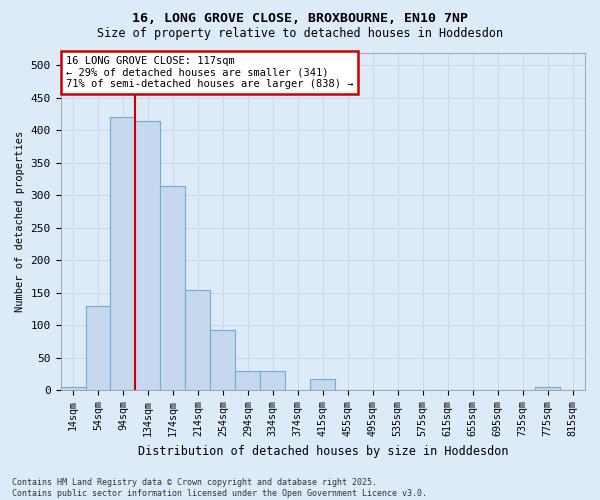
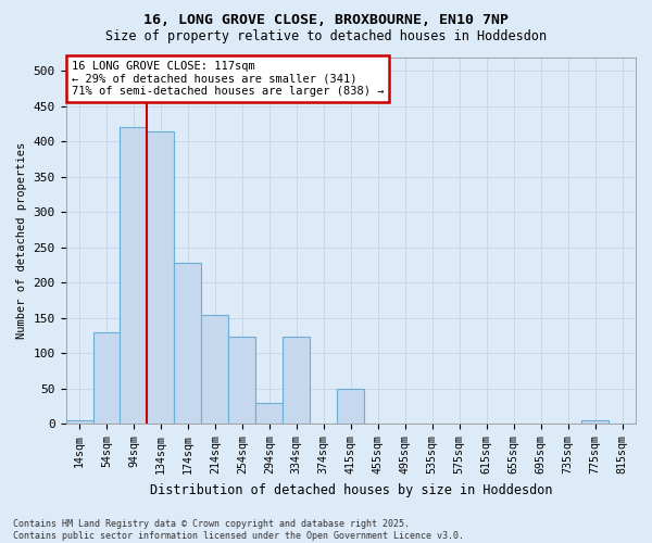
174sqm: 315 -> 228
254sqm: 93 -> 124
334sqm: 30 -> 124
415sqm: 18 -> 50
